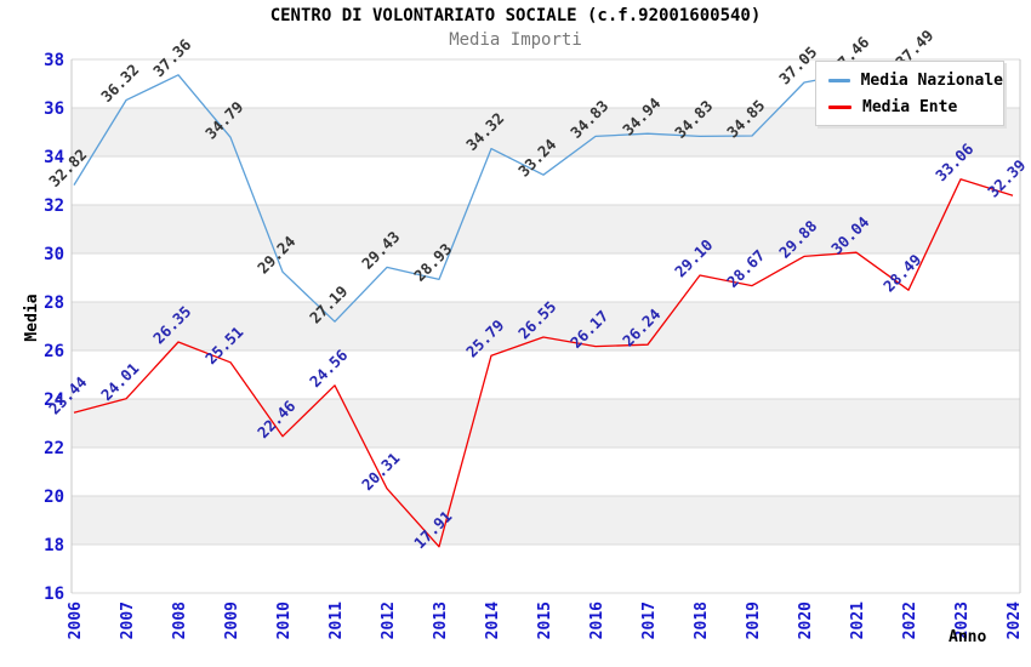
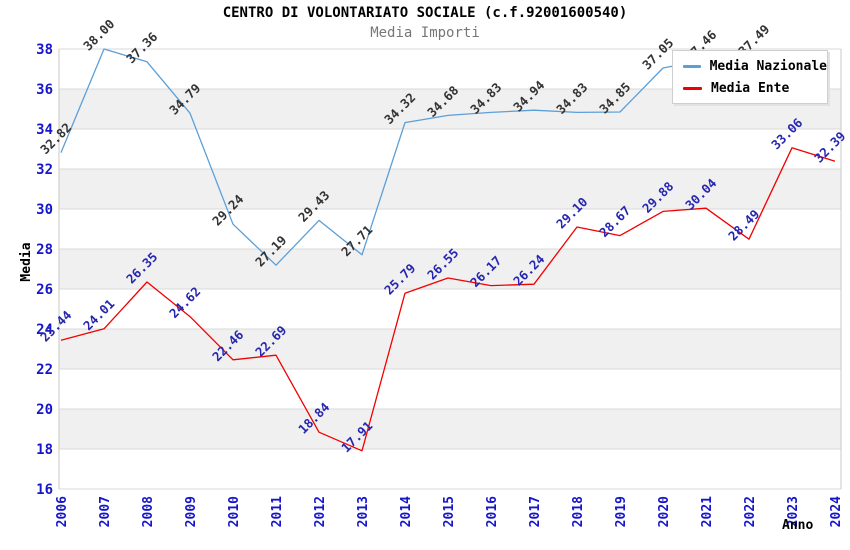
Media Nazionale/2007: 36.32 -> 38.00
Media Ente/2009: 25.51 -> 24.62
Media Ente/2011: 24.56 -> 22.69
Media Ente/2012: 20.31 -> 18.84
Media Nazionale/2013: 28.93 -> 27.71
Media Nazionale/2015: 33.24 -> 34.68
